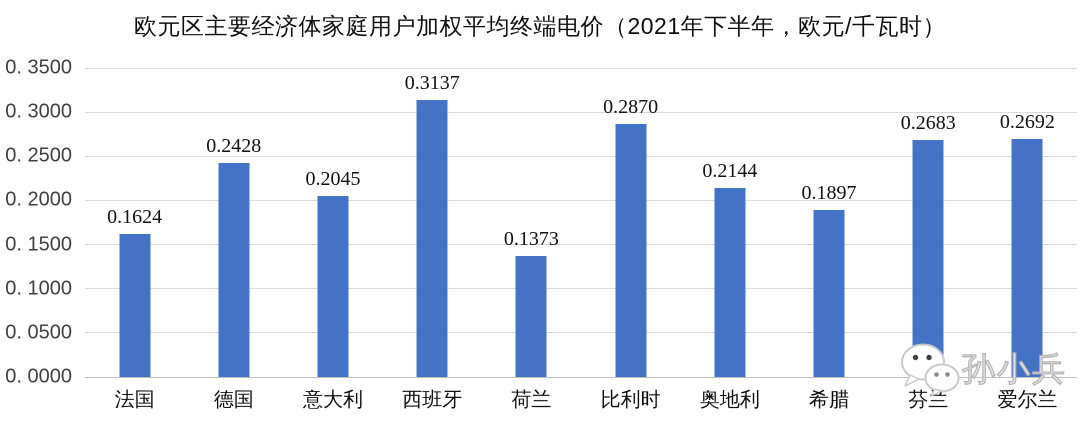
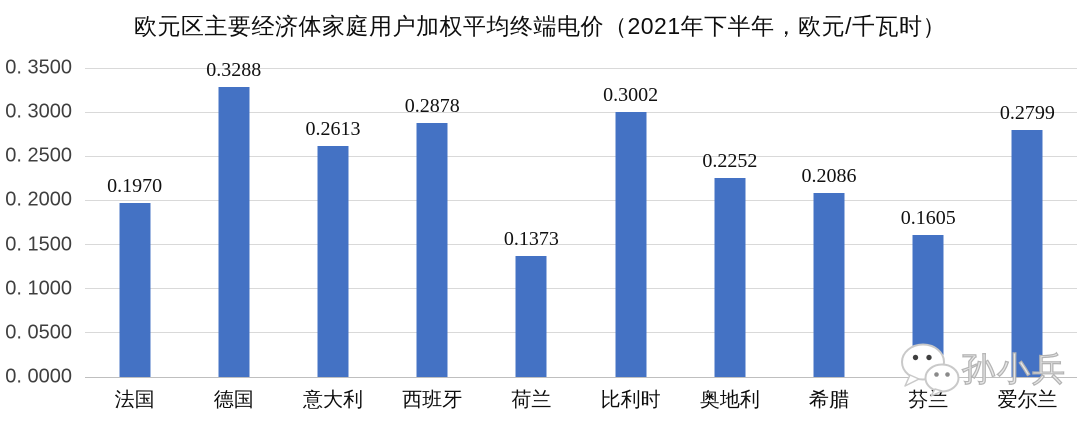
法国: 0.1624 -> 0.1970
德国: 0.2428 -> 0.3288
意大利: 0.2045 -> 0.2613
西班牙: 0.3137 -> 0.2878
比利时: 0.2870 -> 0.3002
奥地利: 0.2144 -> 0.2252
希腊: 0.1897 -> 0.2086
芬兰: 0.2683 -> 0.1605
爱尔兰: 0.2692 -> 0.2799
